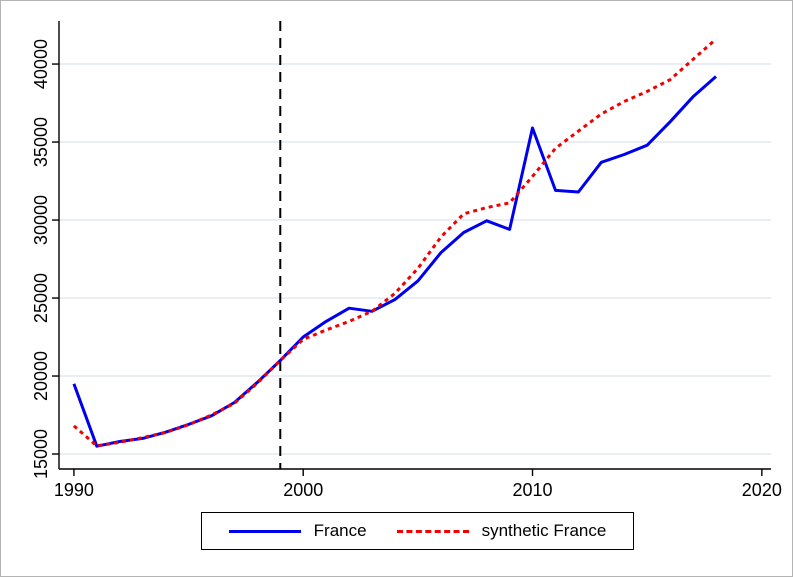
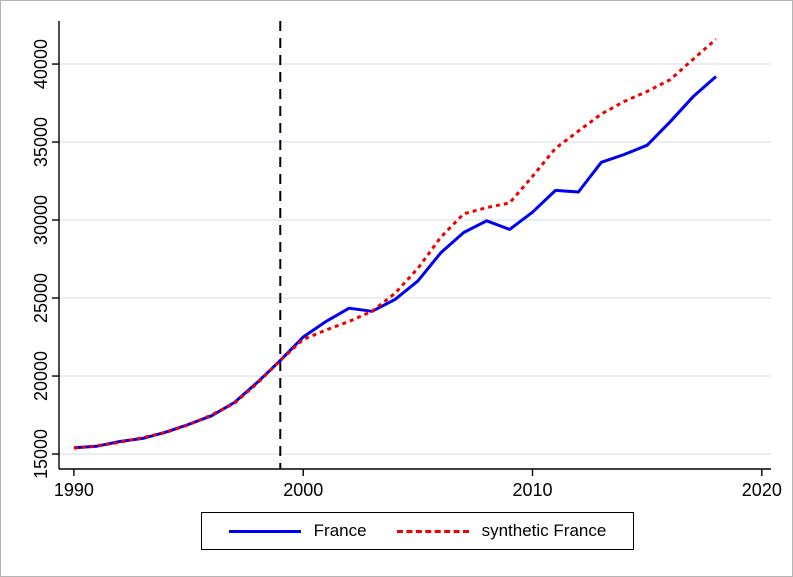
France/1990: 19500 -> 15400
synthetic France/1990: 16800 -> 15400
France/2010: 35900 -> 30500
